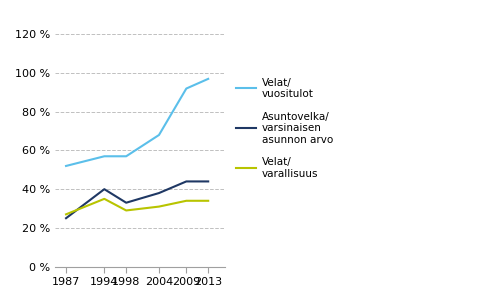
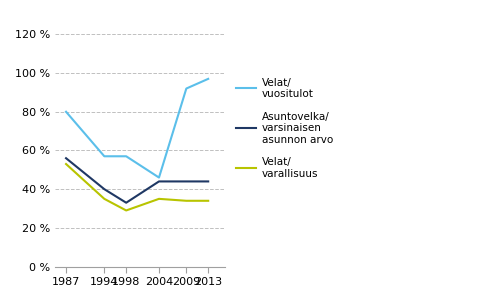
Velat/ vuositulot/1987: 52 % -> 80 %
Asuntovelka/ varsinaisen asunnon arvo/1987: 25 % -> 56 %
Velat/ varallisuus/1987: 27 % -> 53 %
Velat/ vuositulot/2004: 68 % -> 46 %
Asuntovelka/ varsinaisen asunnon arvo/2004: 38 % -> 44 %
Velat/ varallisuus/2004: 31 % -> 35 %
